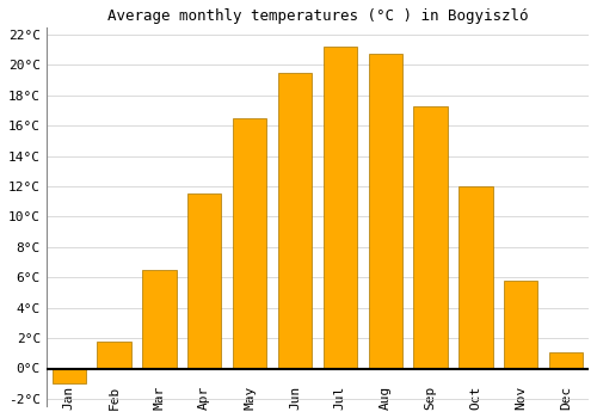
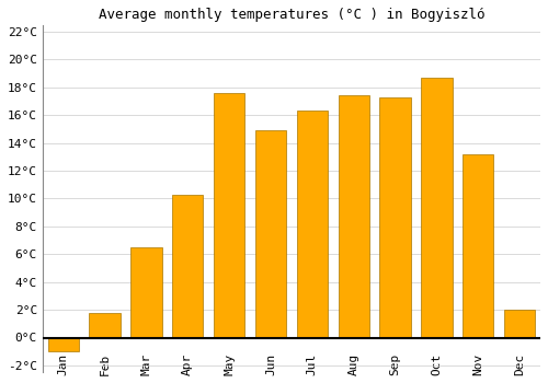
Apr: 11.5°C -> 10.3°C
May: 16.5°C -> 17.6°C
Jun: 19.5°C -> 14.9°C
Jul: 21.2°C -> 16.3°C
Aug: 20.7°C -> 17.4°C
Oct: 12.0°C -> 18.7°C
Nov: 5.8°C -> 13.2°C
Dec: 1.1°C -> 2.0°C
